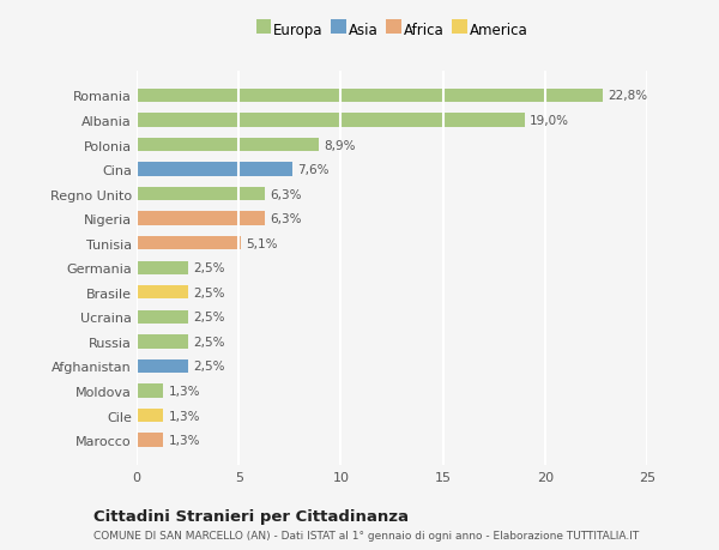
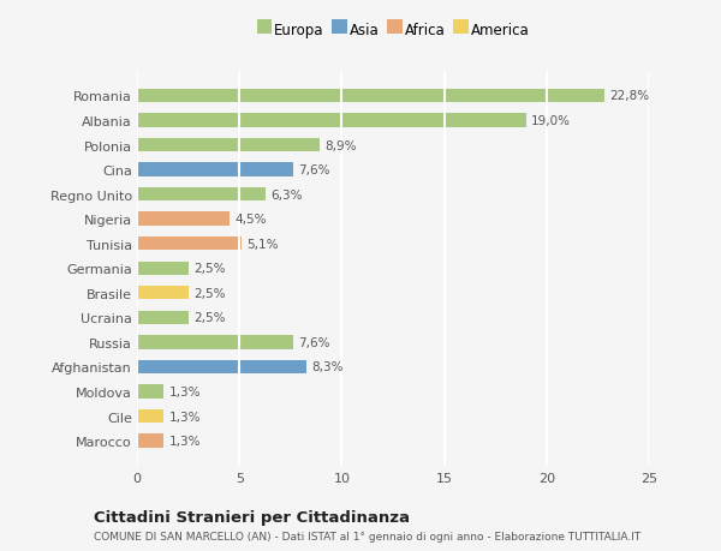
Nigeria: 6,3% -> 4,5%
Russia: 2,5% -> 7,6%
Afghanistan: 2,5% -> 8,3%
